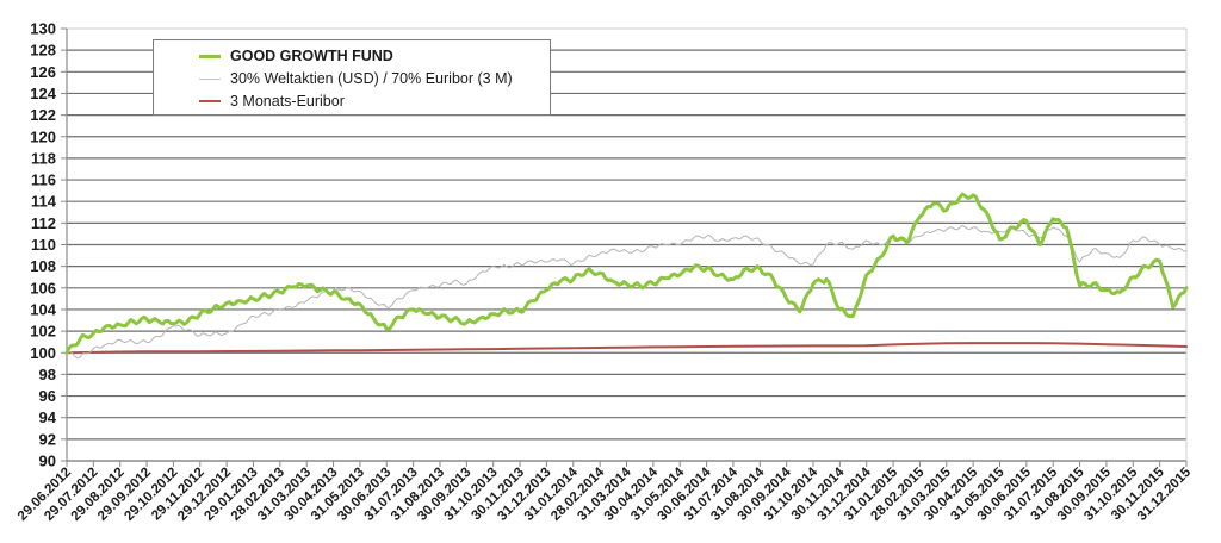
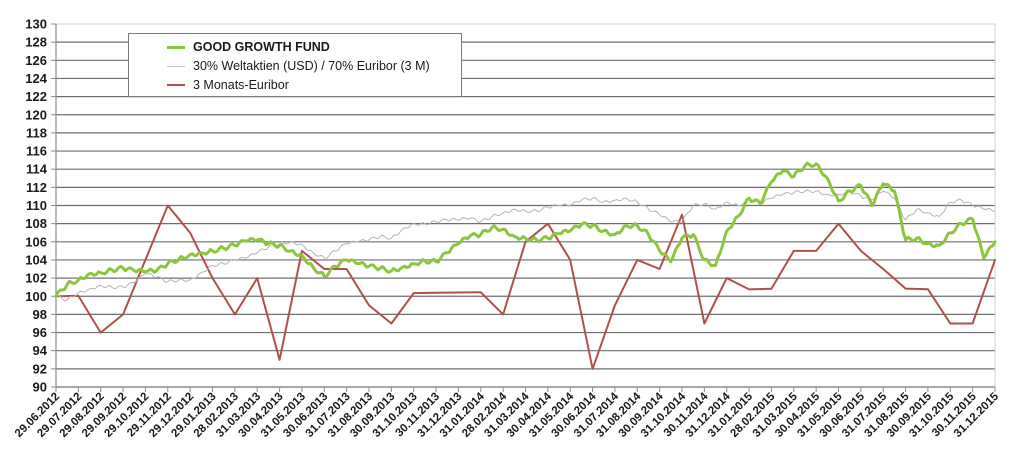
3 Monats-Euribor/29.08.2012: 100 -> 96
3 Monats-Euribor/29.09.2012: 100 -> 98
3 Monats-Euribor/29.10.2012: 100 -> 104
3 Monats-Euribor/29.11.2012: 100 -> 110
3 Monats-Euribor/29.12.2012: 100 -> 107
3 Monats-Euribor/29.01.2013: 100 -> 102
3 Monats-Euribor/28.02.2013: 100 -> 98
3 Monats-Euribor/31.03.2013: 100 -> 102
3 Monats-Euribor/30.04.2013: 100 -> 93
3 Monats-Euribor/31.05.2013: 100 -> 105
3 Monats-Euribor/30.06.2013: 100 -> 103
3 Monats-Euribor/31.07.2013: 100 -> 103
3 Monats-Euribor/31.08.2013: 100 -> 99
3 Monats-Euribor/30.09.2013: 100 -> 97
3 Monats-Euribor/28.02.2014: 100 -> 98
3 Monats-Euribor/31.03.2014: 100 -> 106
3 Monats-Euribor/30.04.2014: 101 -> 108
3 Monats-Euribor/31.05.2014: 101 -> 104
3 Monats-Euribor/30.06.2014: 101 -> 92
3 Monats-Euribor/31.07.2014: 101 -> 99
3 Monats-Euribor/31.08.2014: 101 -> 104
3 Monats-Euribor/30.09.2014: 101 -> 103
3 Monats-Euribor/31.10.2014: 101 -> 109
3 Monats-Euribor/30.11.2014: 101 -> 97
3 Monats-Euribor/31.12.2014: 101 -> 102
3 Monats-Euribor/31.03.2015: 101 -> 105
3 Monats-Euribor/30.04.2015: 101 -> 105
3 Monats-Euribor/31.05.2015: 101 -> 108
3 Monats-Euribor/30.06.2015: 101 -> 105
3 Monats-Euribor/31.07.2015: 101 -> 103
3 Monats-Euribor/31.10.2015: 101 -> 97
3 Monats-Euribor/30.11.2015: 101 -> 97
3 Monats-Euribor/31.12.2015: 101 -> 104
